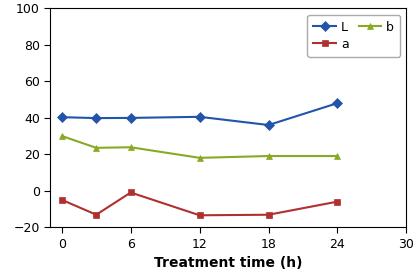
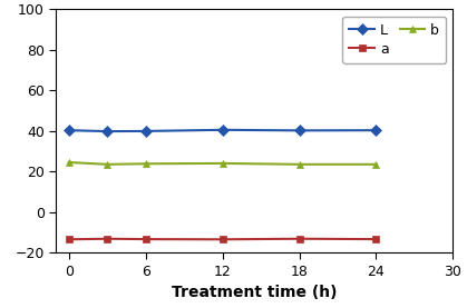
a/0: -5 -> -14
b/0: 30 -> 24
a/6: -1 -> -13
b/12: 18 -> 24
L/18: 36 -> 40
b/18: 19 -> 24
L/24: 48 -> 40
a/24: -6 -> -13
b/24: 19 -> 24
